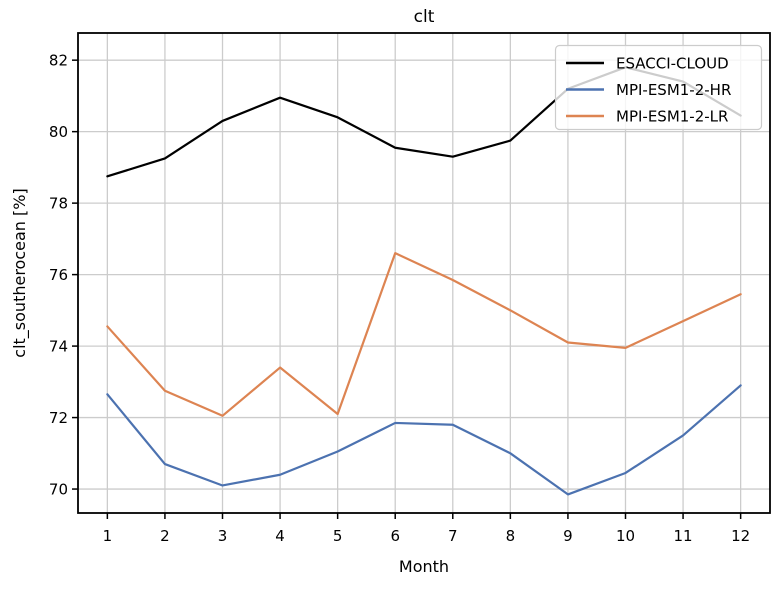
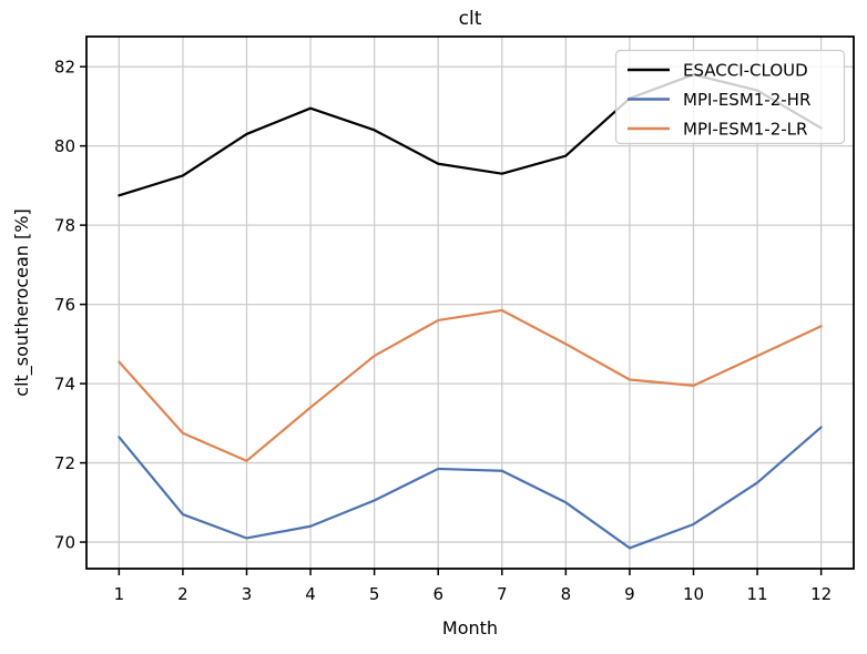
MPI-ESM1-2-LR/5: 72.1 -> 74.7
MPI-ESM1-2-LR/6: 76.6 -> 75.6
